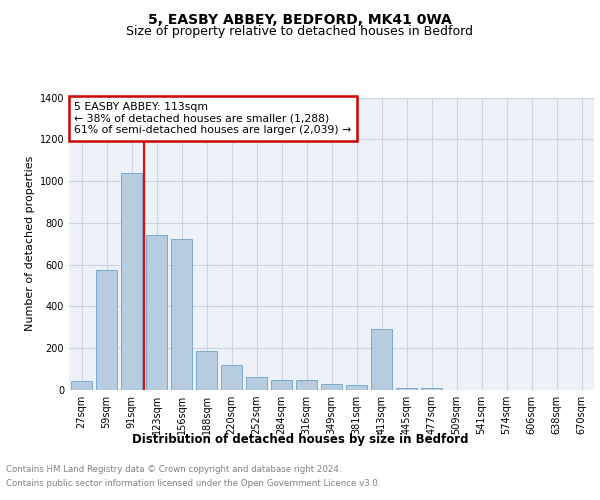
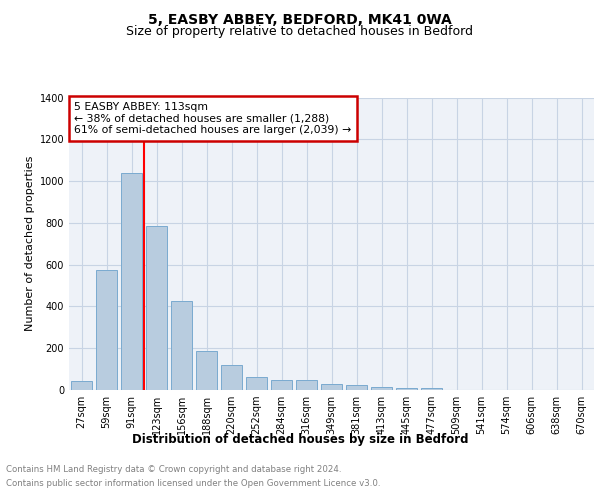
123sqm: 740 -> 785
156sqm: 725 -> 425
413sqm: 290 -> 15
